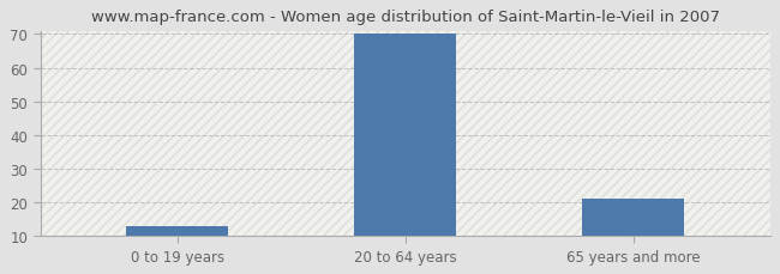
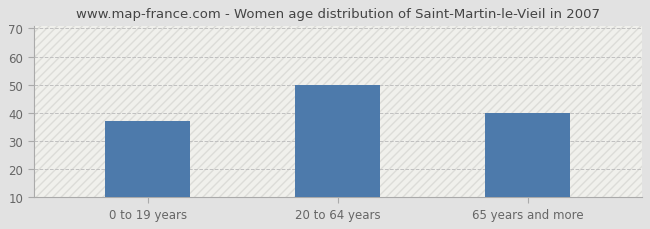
0 to 19 years: 13 -> 37
20 to 64 years: 70 -> 50
65 years and more: 21 -> 40
